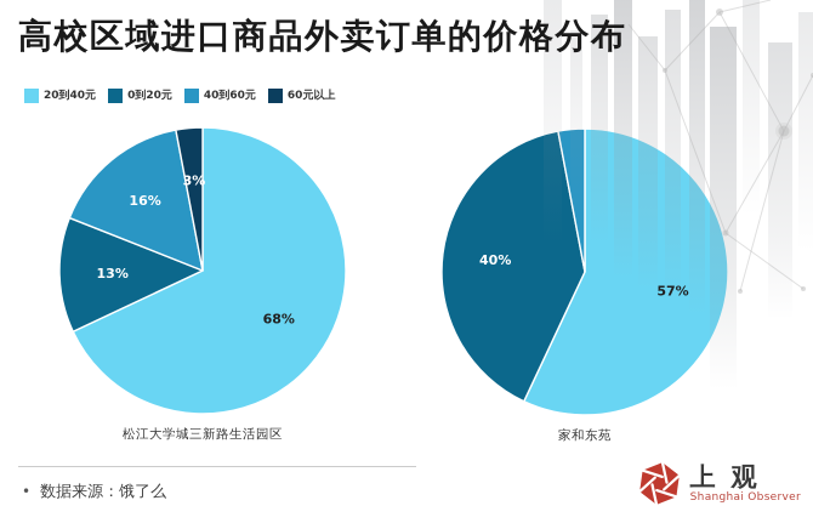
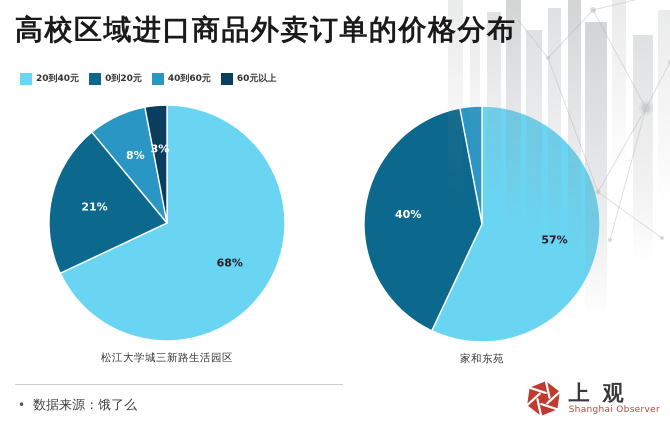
松江大学城三新路生活园区/0到20元: 13% -> 21%
松江大学城三新路生活园区/40到60元: 16% -> 8%
